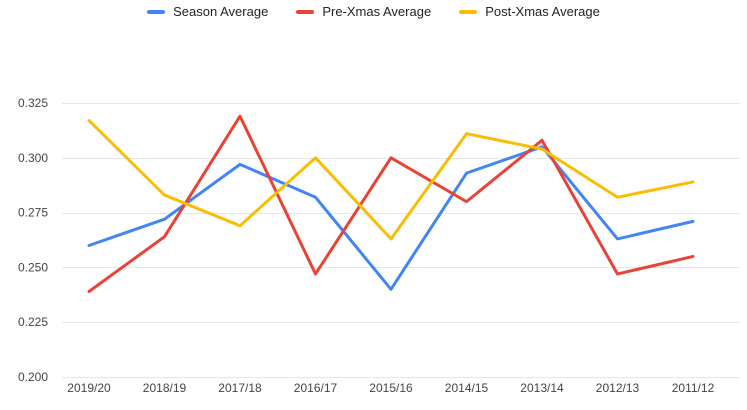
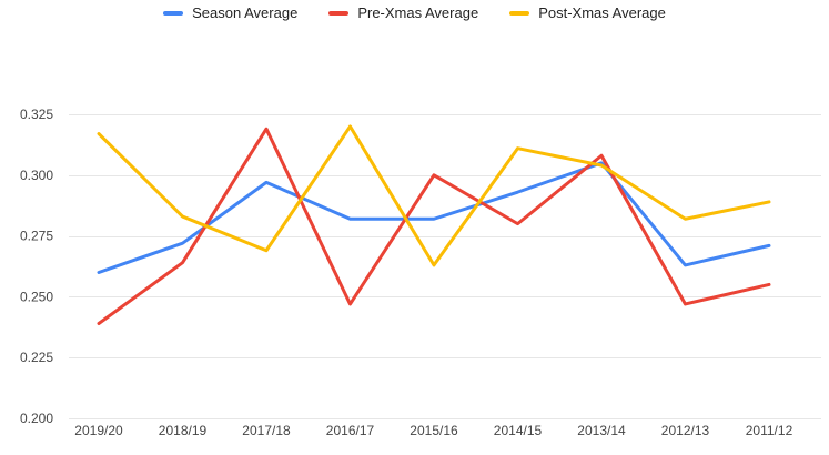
Post-Xmas Average/2016/17: 0.300 -> 0.320
Season Average/2015/16: 0.240 -> 0.282
